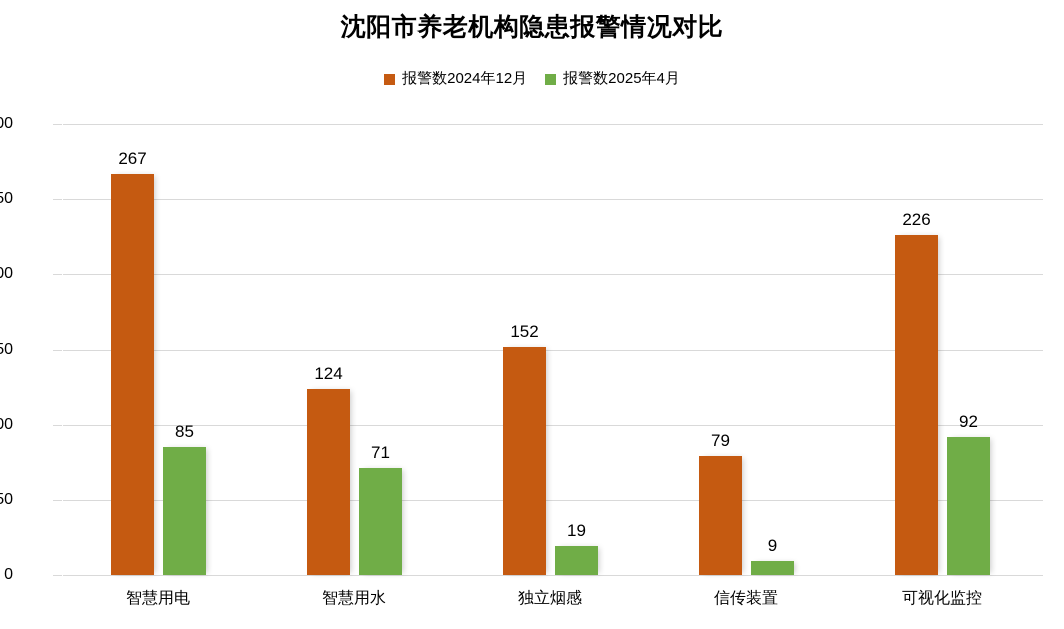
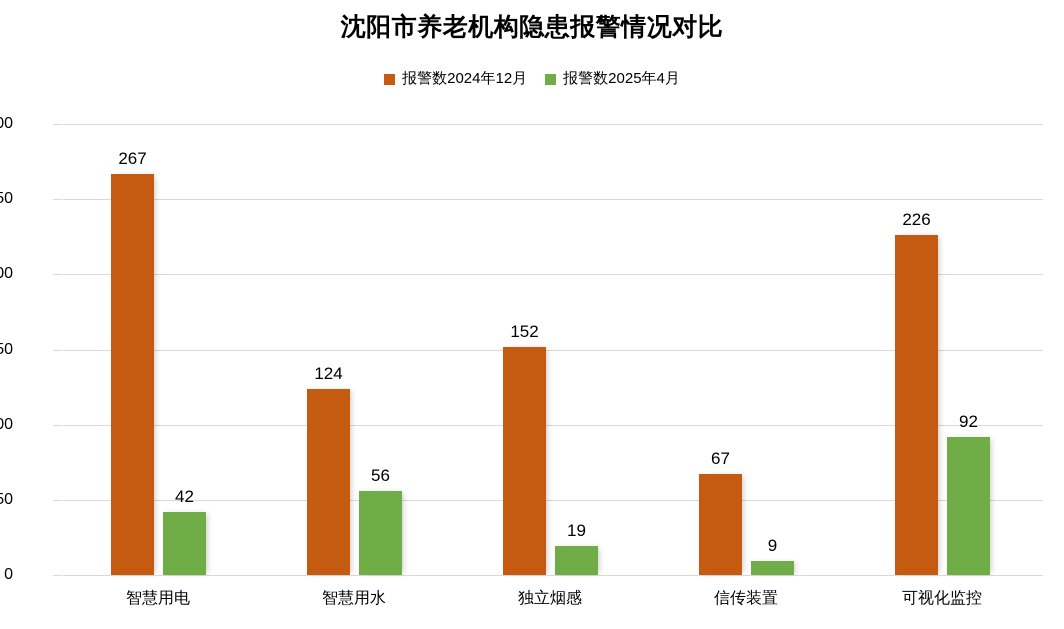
报警数2025年4月/智慧用电: 85 -> 42
报警数2025年4月/智慧用水: 71 -> 56
报警数2024年12月/信传装置: 79 -> 67
